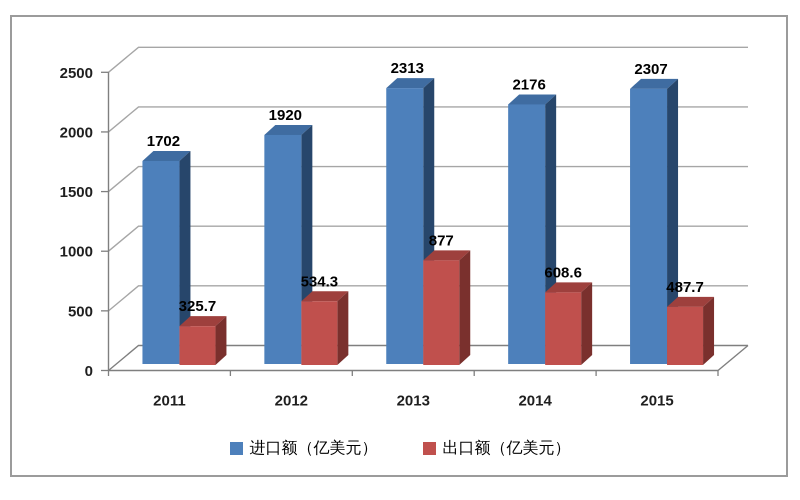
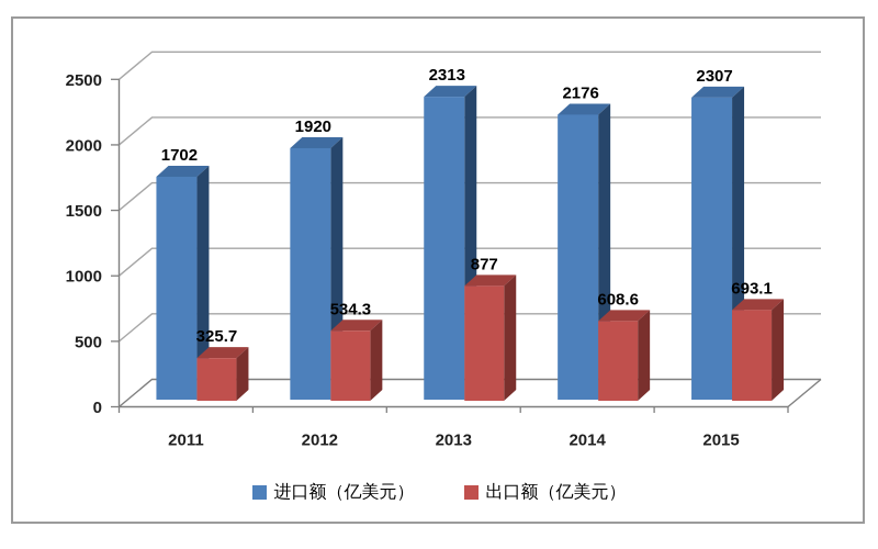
出口额（亿美元）/2015: 487.7 -> 693.1
